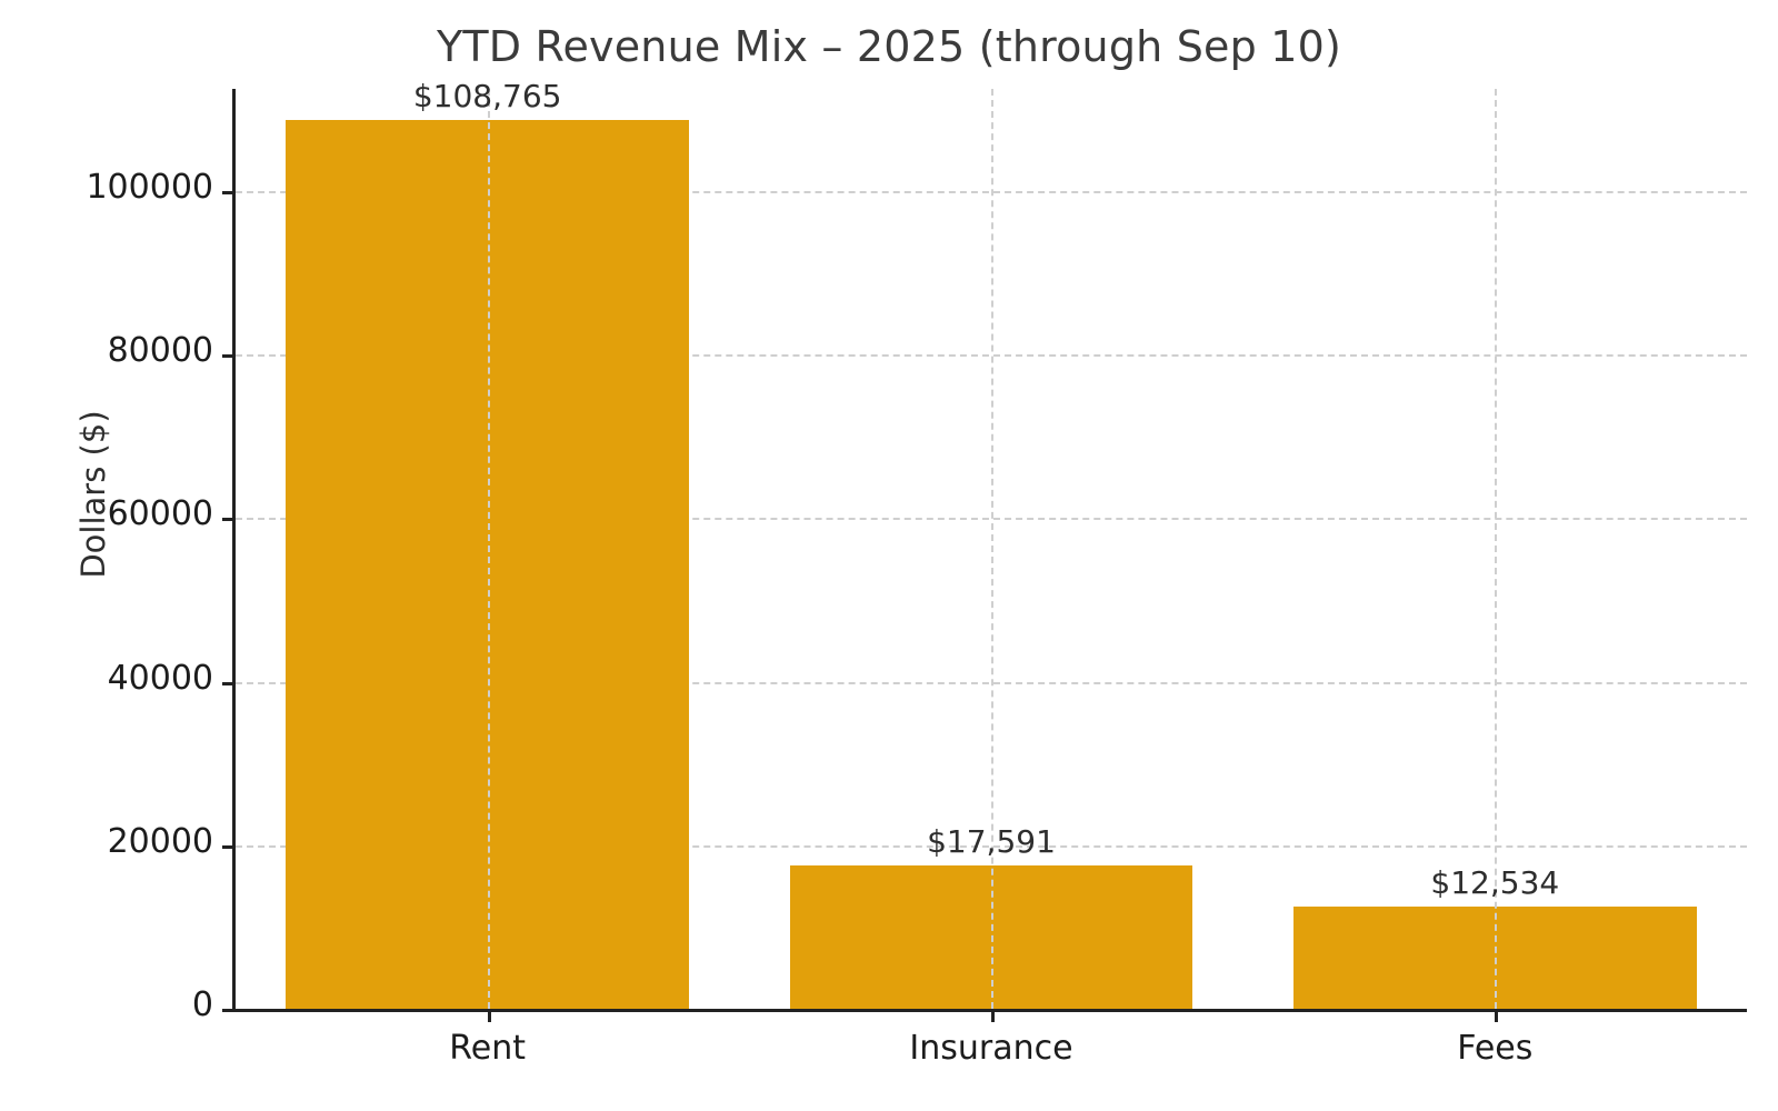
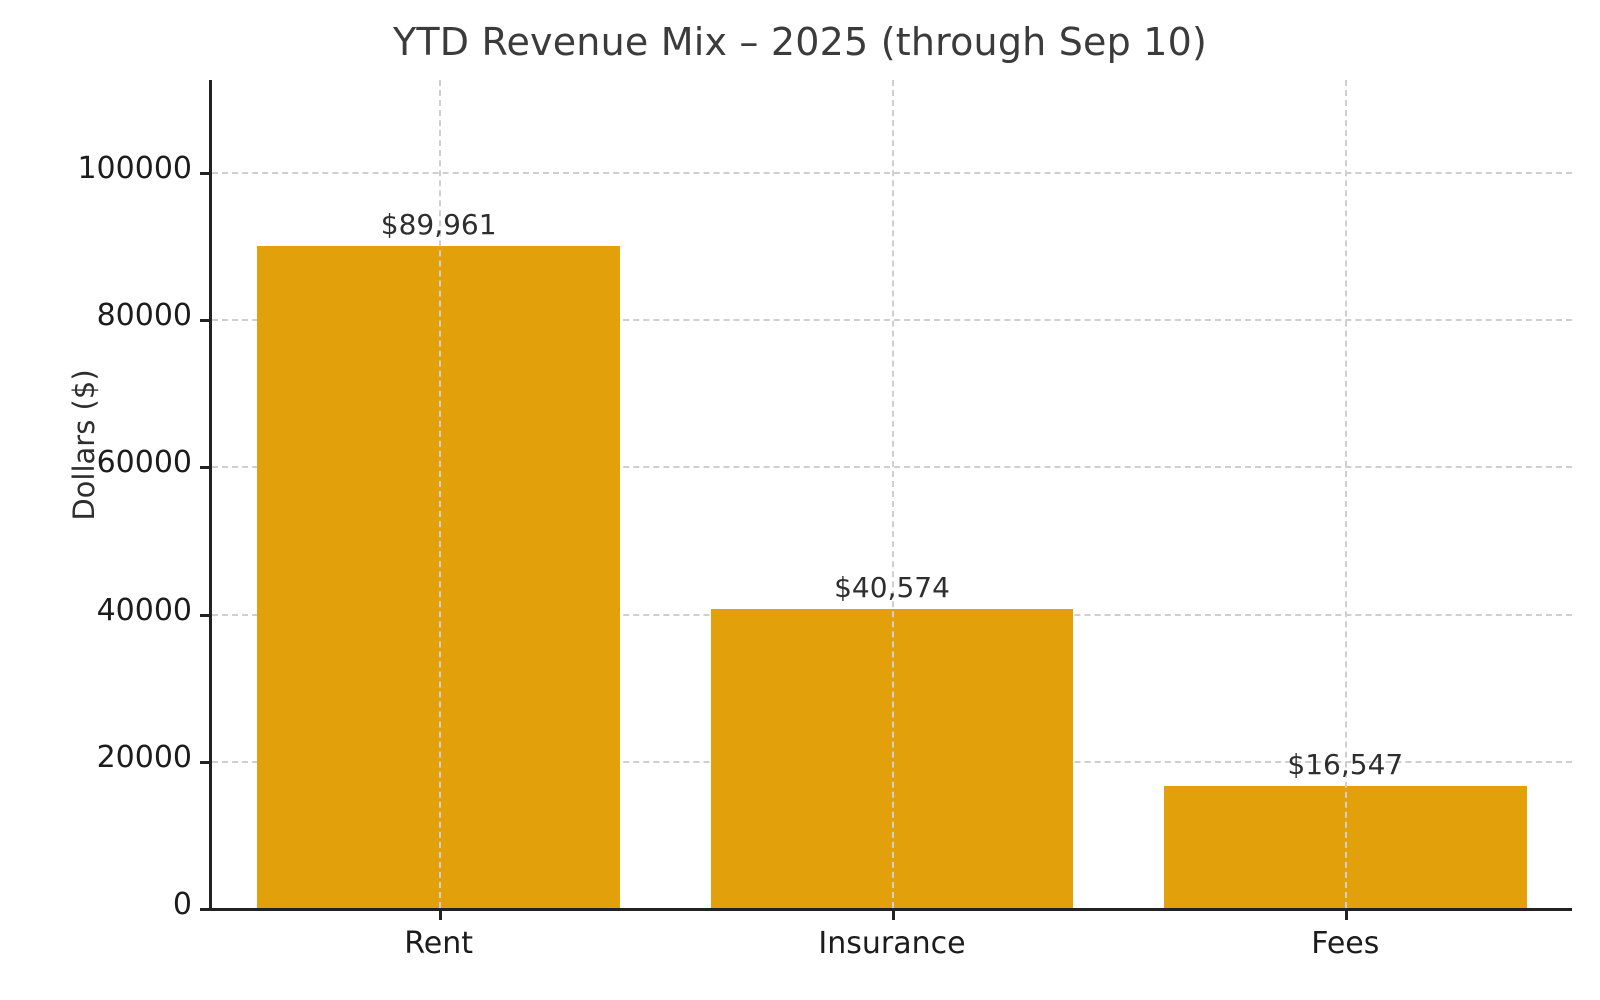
Rent: $108,765 -> $89,961
Insurance: $17,591 -> $40,574
Fees: $12,534 -> $16,547
